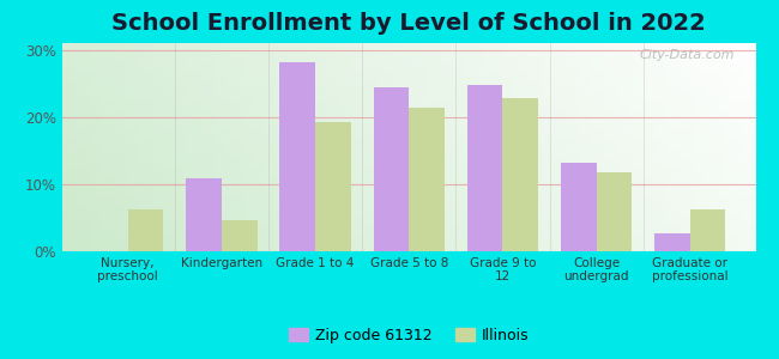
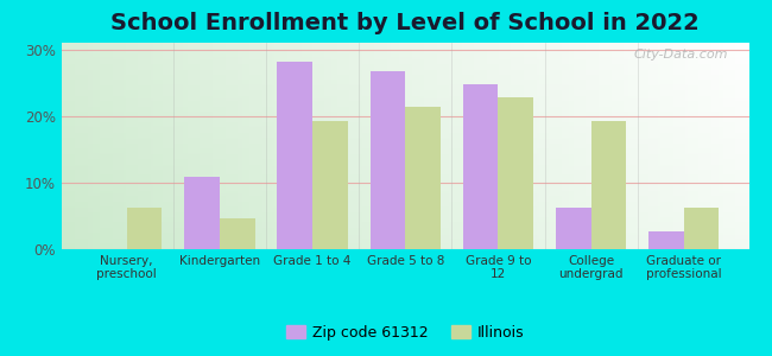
Zip code 61312/Grade 5 to 8: 24.4% -> 26.8%
Zip code 61312/College undergrad: 13.2% -> 6.3%
Illinois/College undergrad: 11.8% -> 19.3%
